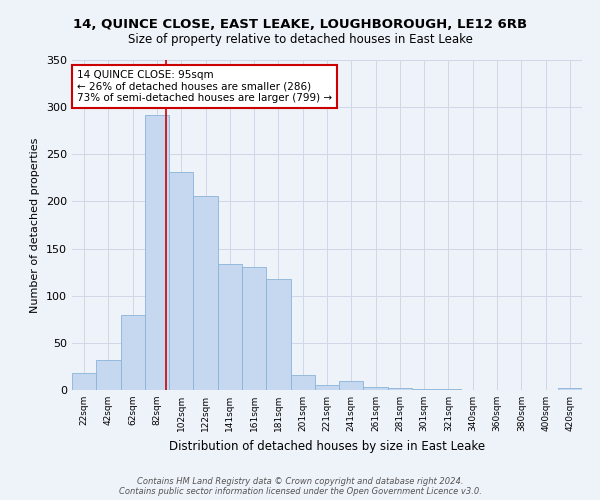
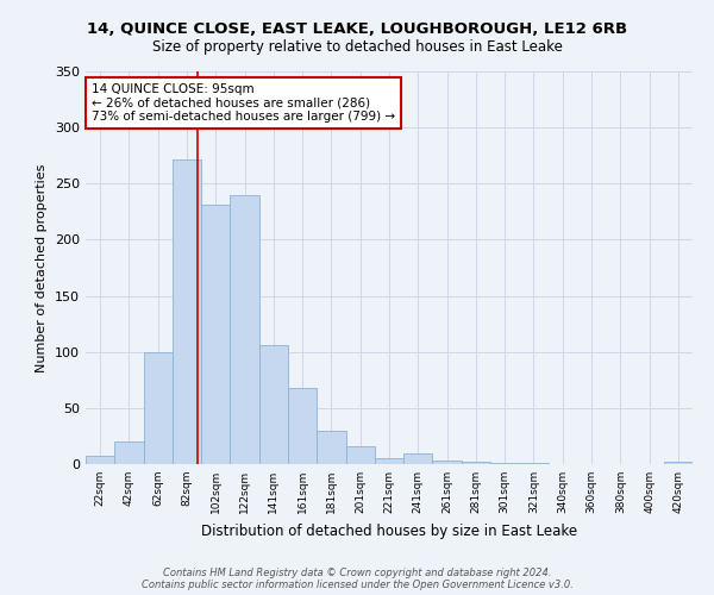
22sqm: 18 -> 7
42sqm: 32 -> 20
62sqm: 80 -> 100
82sqm: 292 -> 272
122sqm: 206 -> 240
141sqm: 134 -> 106
161sqm: 130 -> 68
181sqm: 118 -> 30
